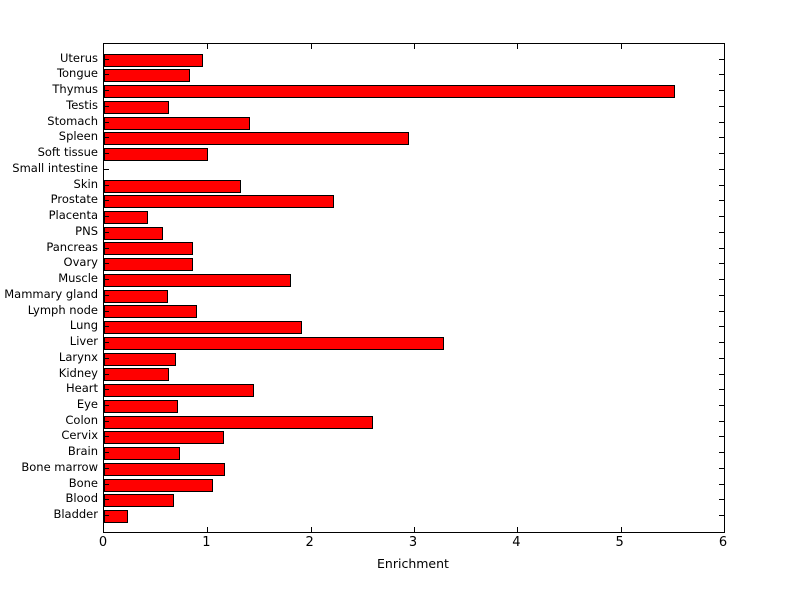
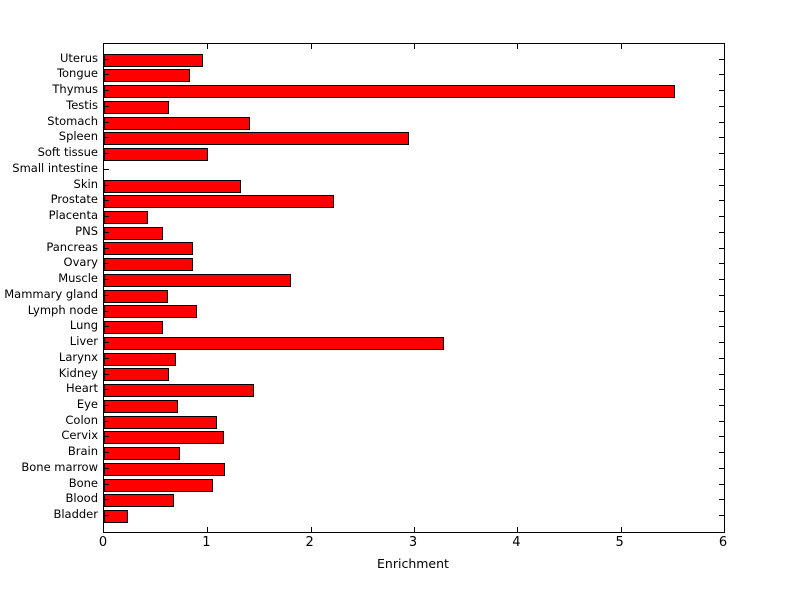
Lung: 1.92 -> 0.57
Colon: 2.60 -> 1.09
